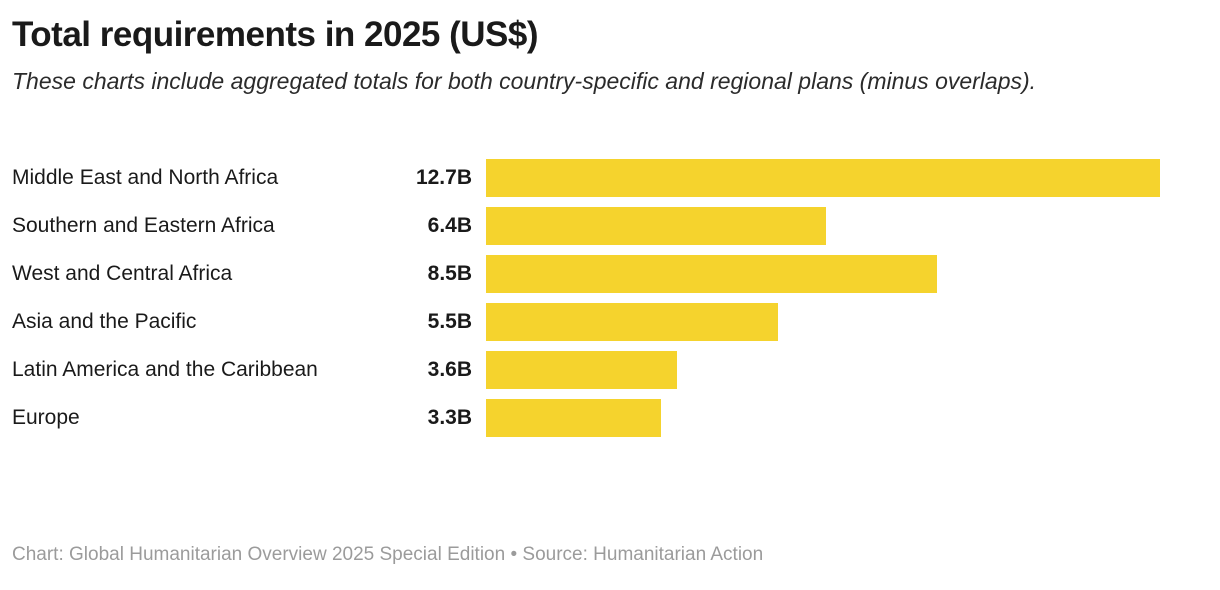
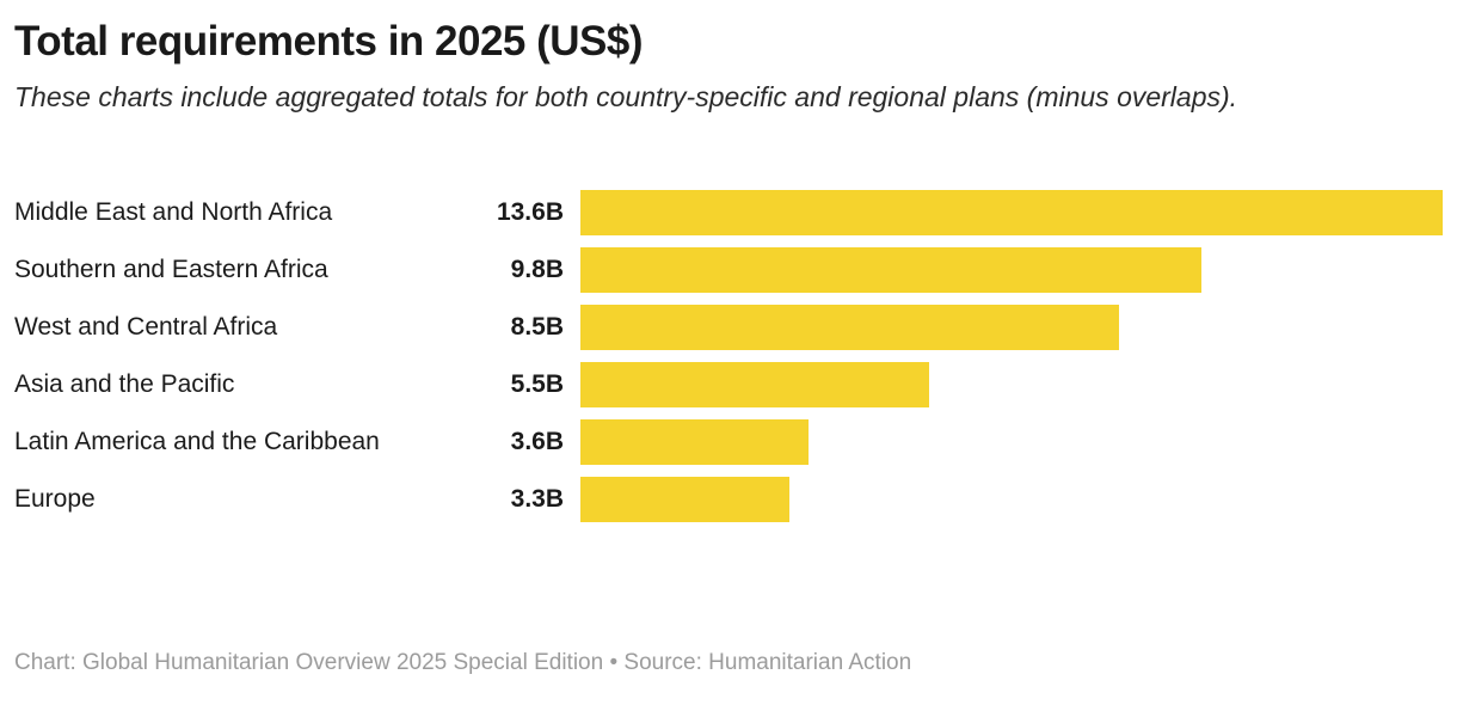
Middle East and North Africa: 12.7B -> 13.6B
Southern and Eastern Africa: 6.4B -> 9.8B
